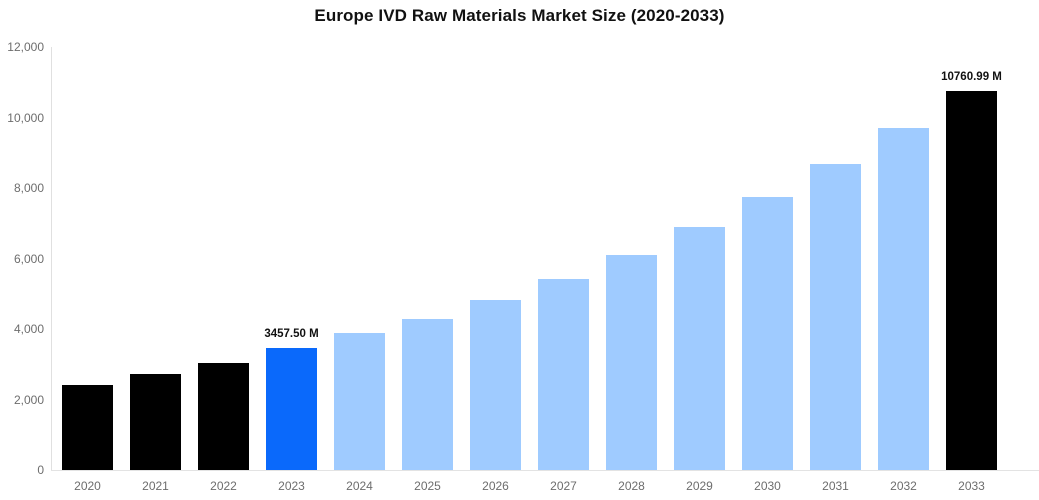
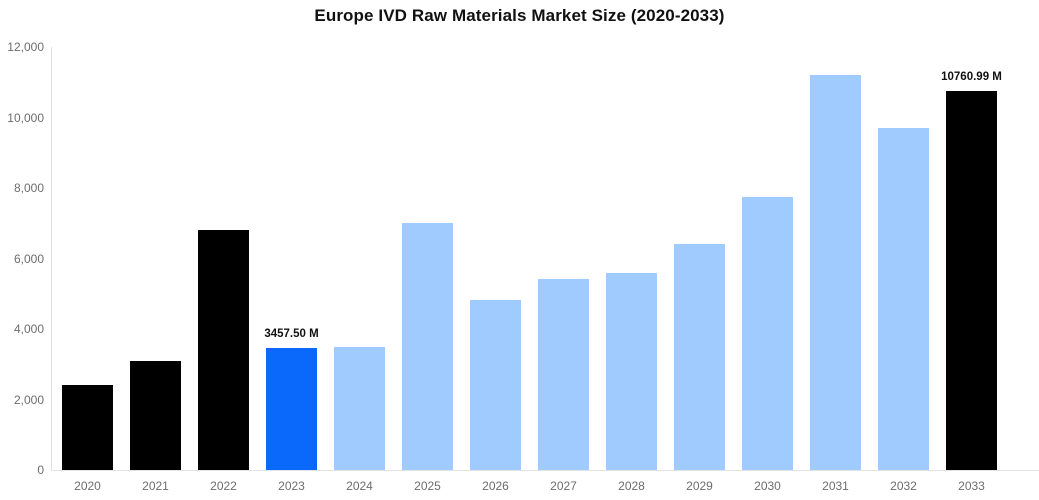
2021: 2700 -> 3100
2022: 3000 -> 6800
2024: 3900 -> 3500
2025: 4300 -> 7000
2028: 6100 -> 5600
2029: 6900 -> 6400
2031: 8700 -> 11200
